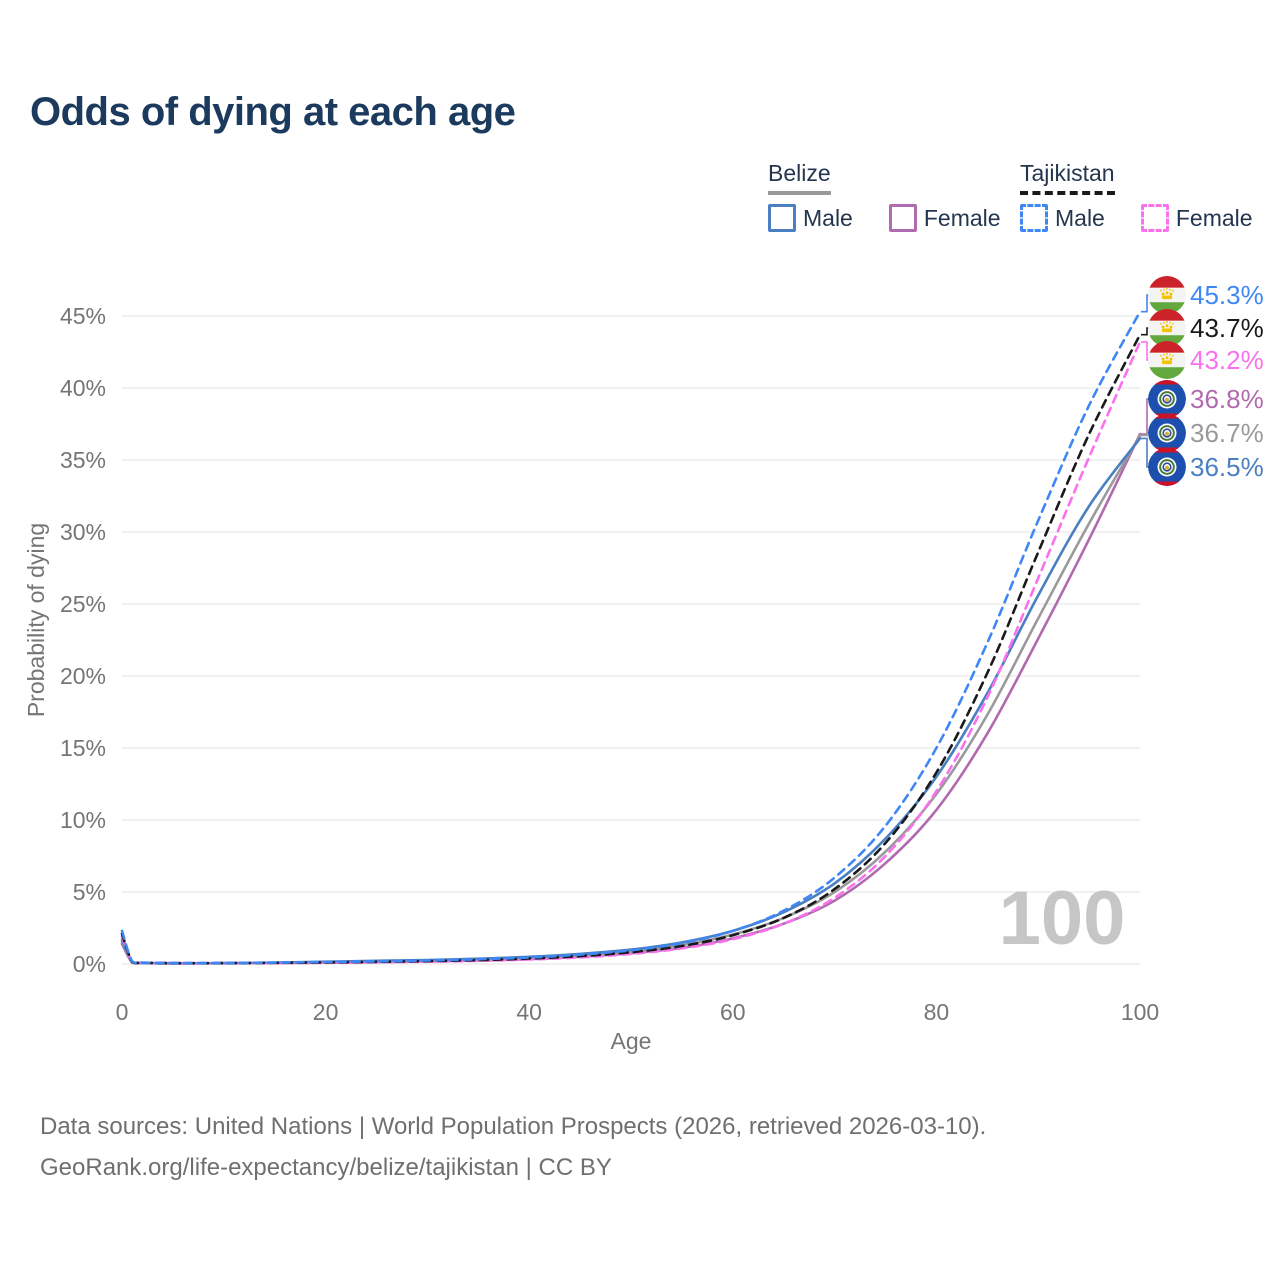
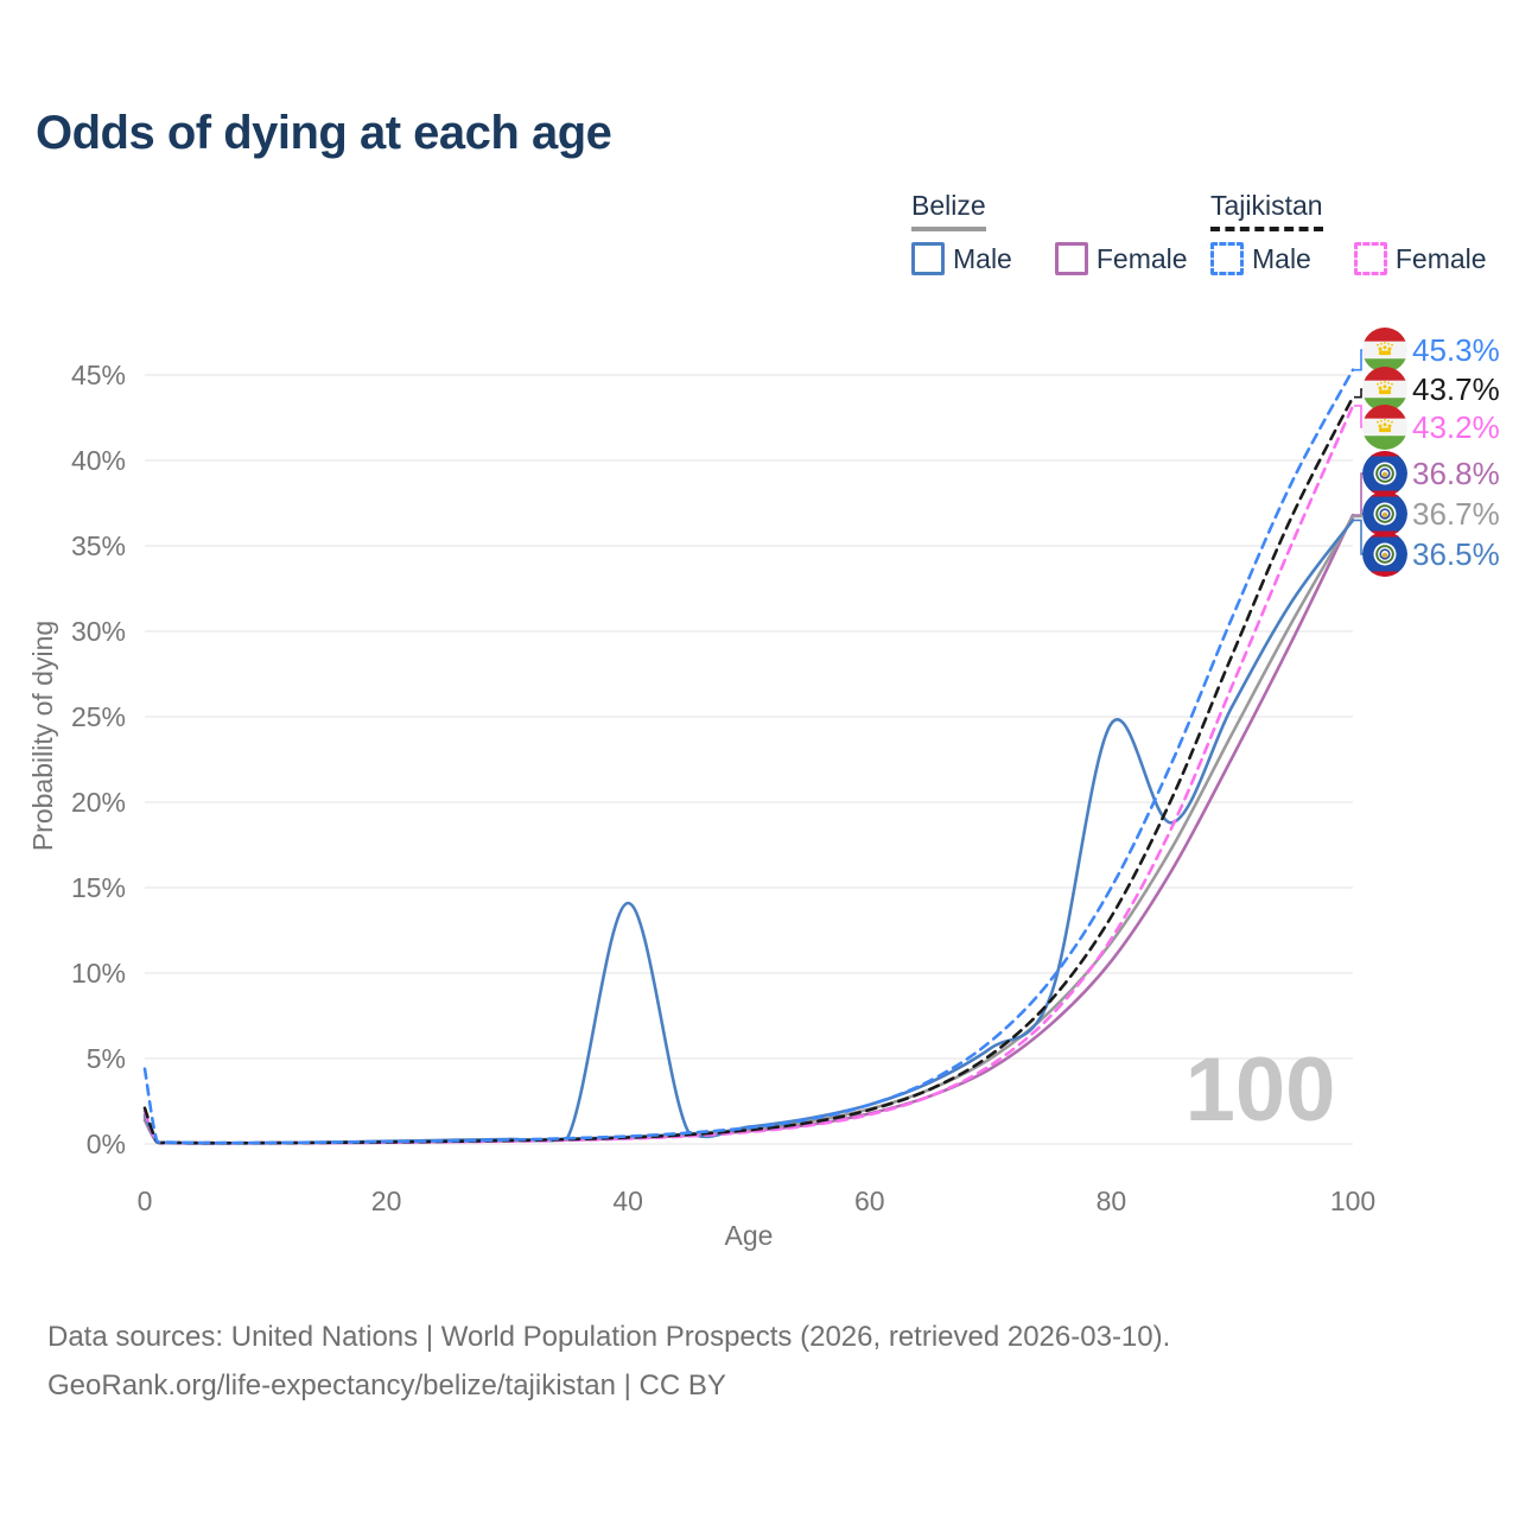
Tajikistan Male/0: 2.3% -> 4.4%
Belize Male/40: 0.5% -> 14.1%
Belize Male/80: 13.0% -> 24.6%
